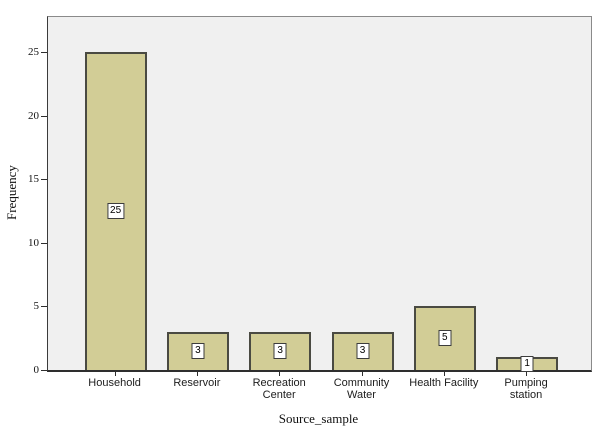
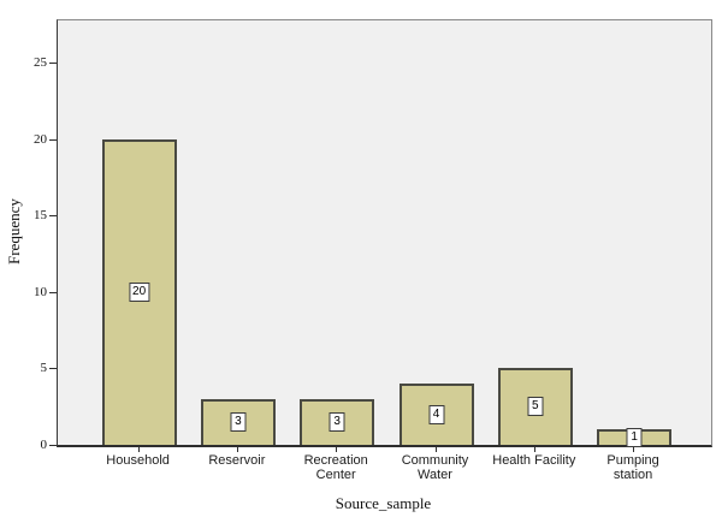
Household: 25 -> 20
Community Water: 3 -> 4
